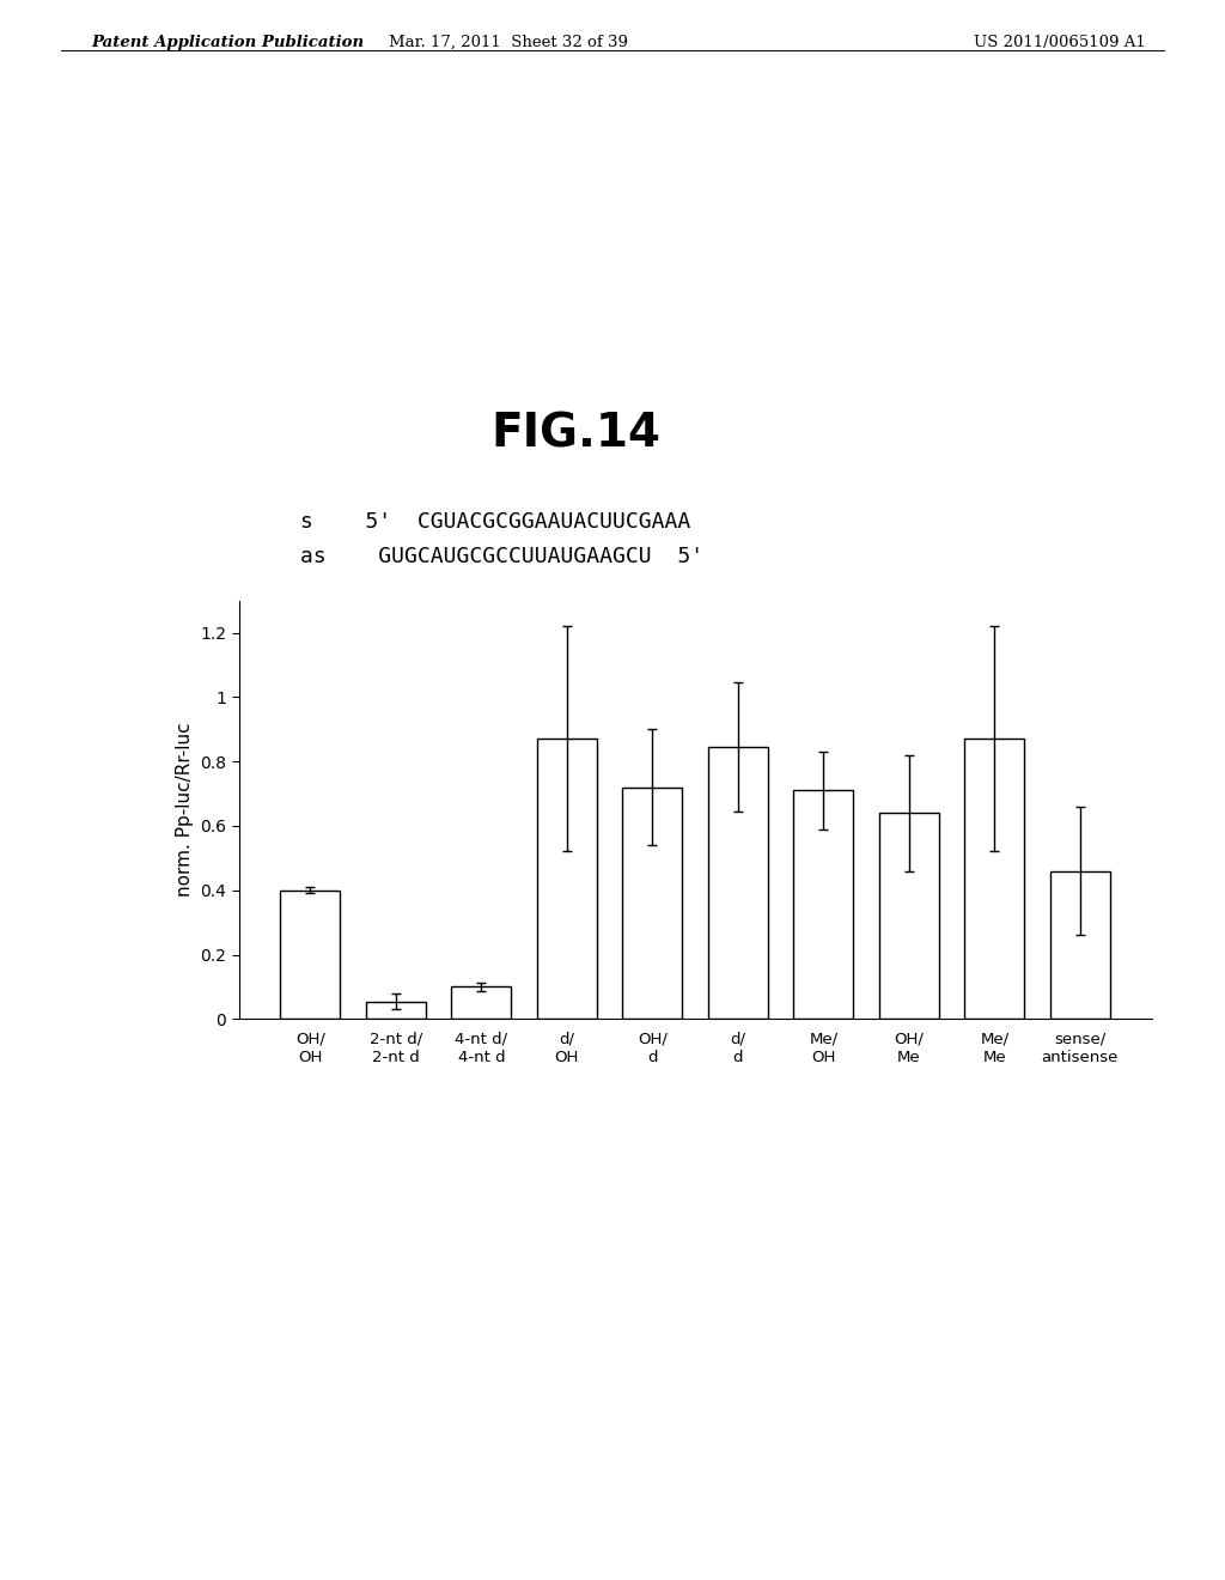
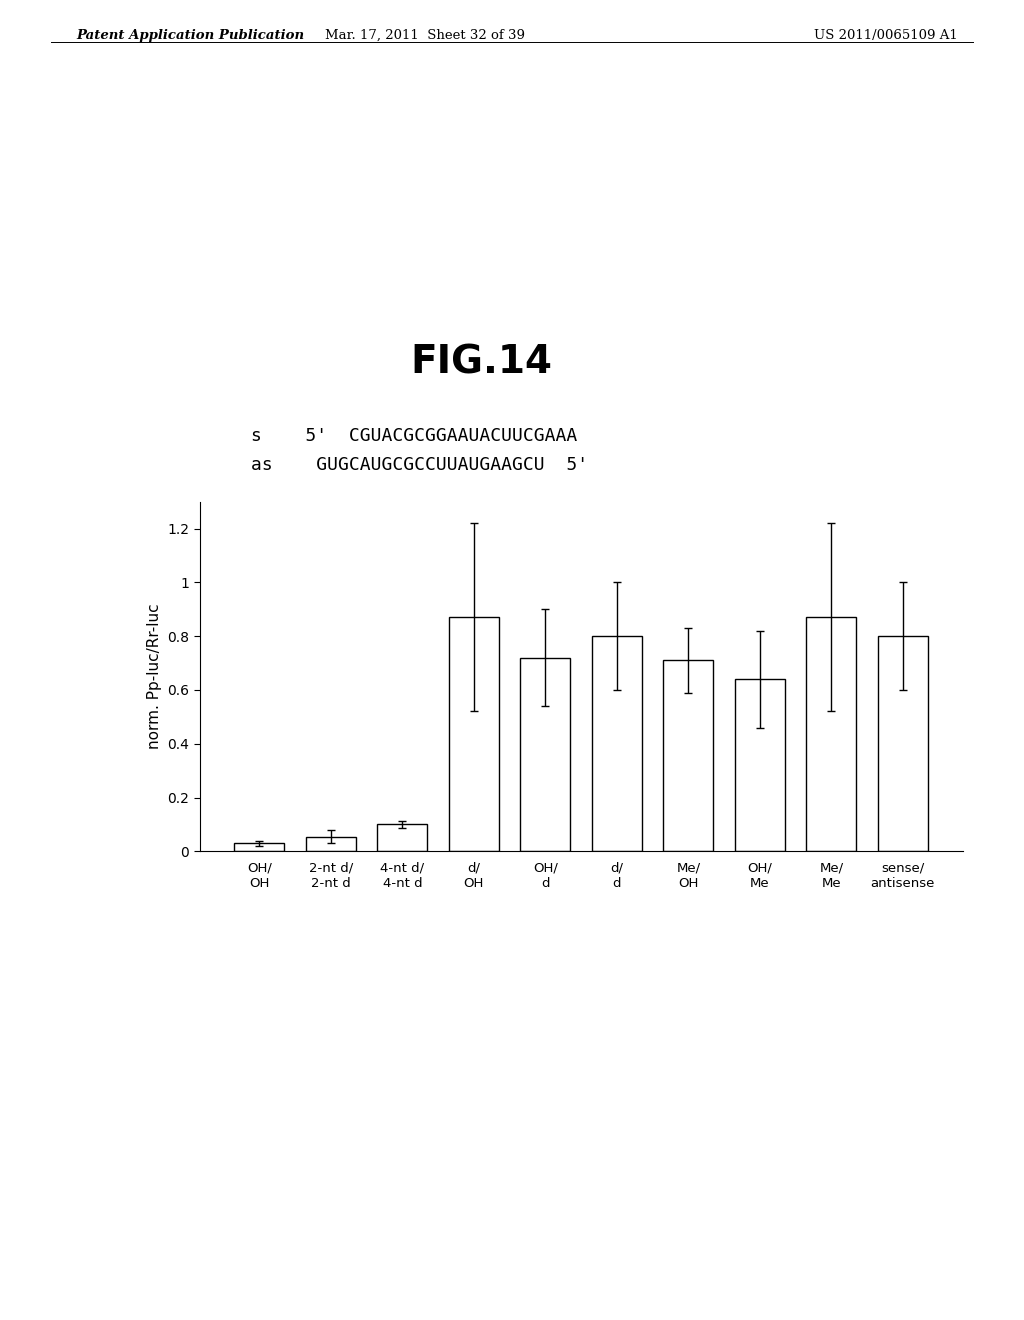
OH/ OH: 0.400 -> 0.030
d/ d: 0.845 -> 0.800
sense/ antisense: 0.460 -> 0.800
